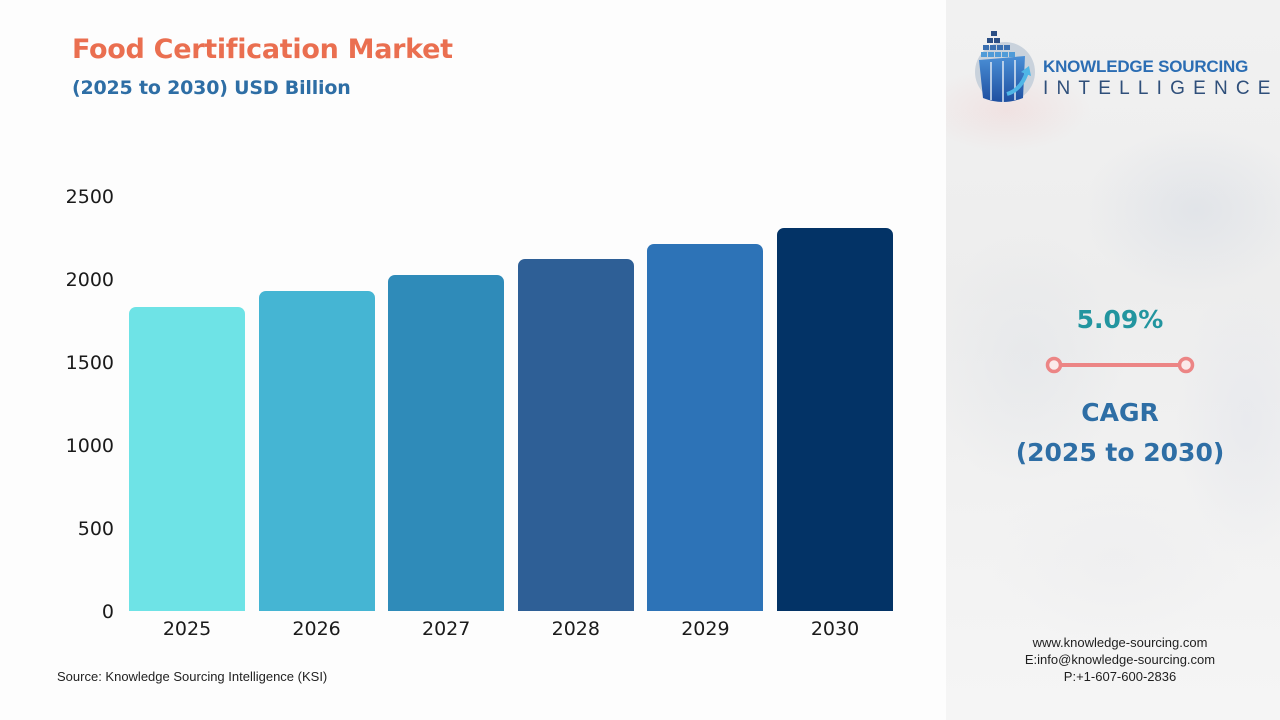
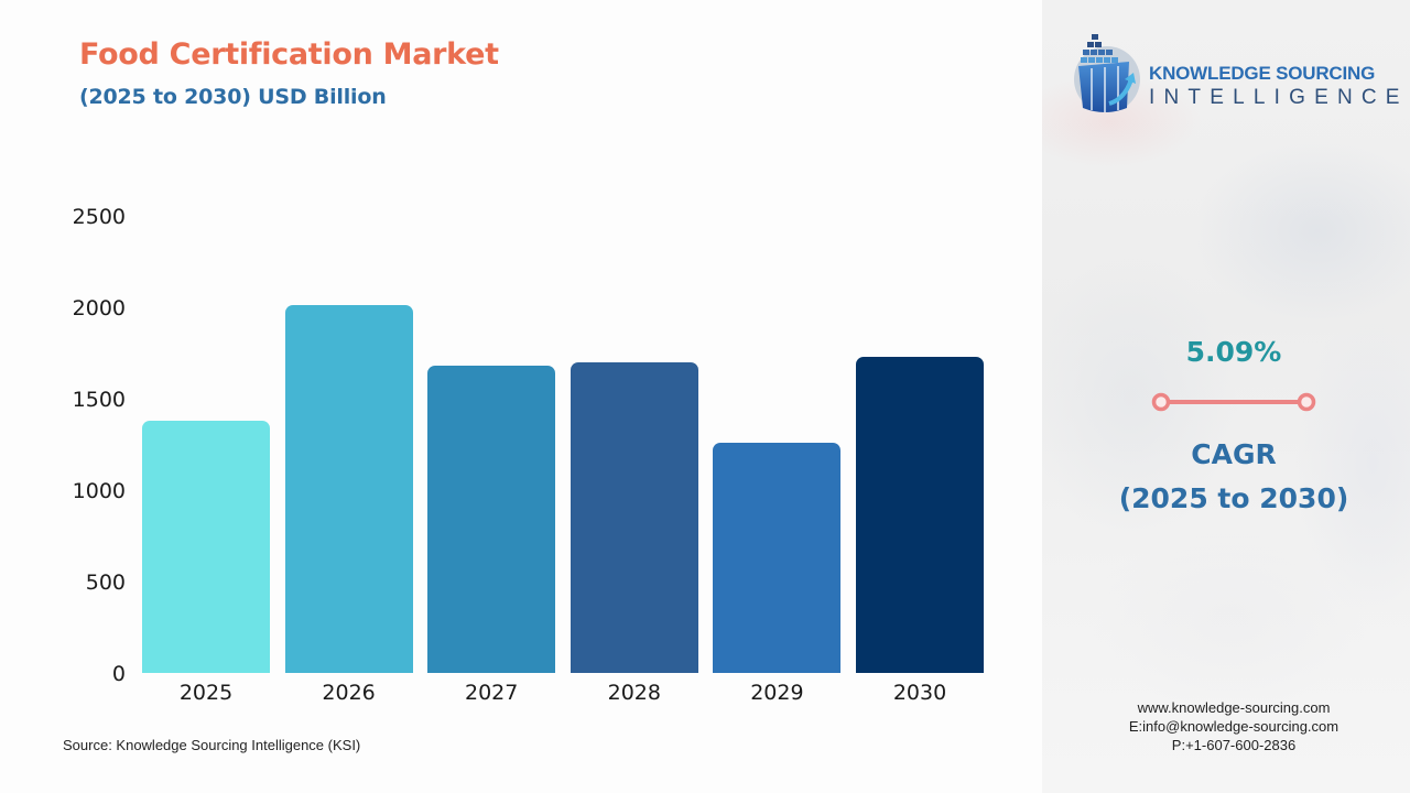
2025: 1830 -> 1380
2026: 1920 -> 2010
2027: 2020 -> 1680
2028: 2120 -> 1700
2029: 2210 -> 1260
2030: 2310 -> 1730
